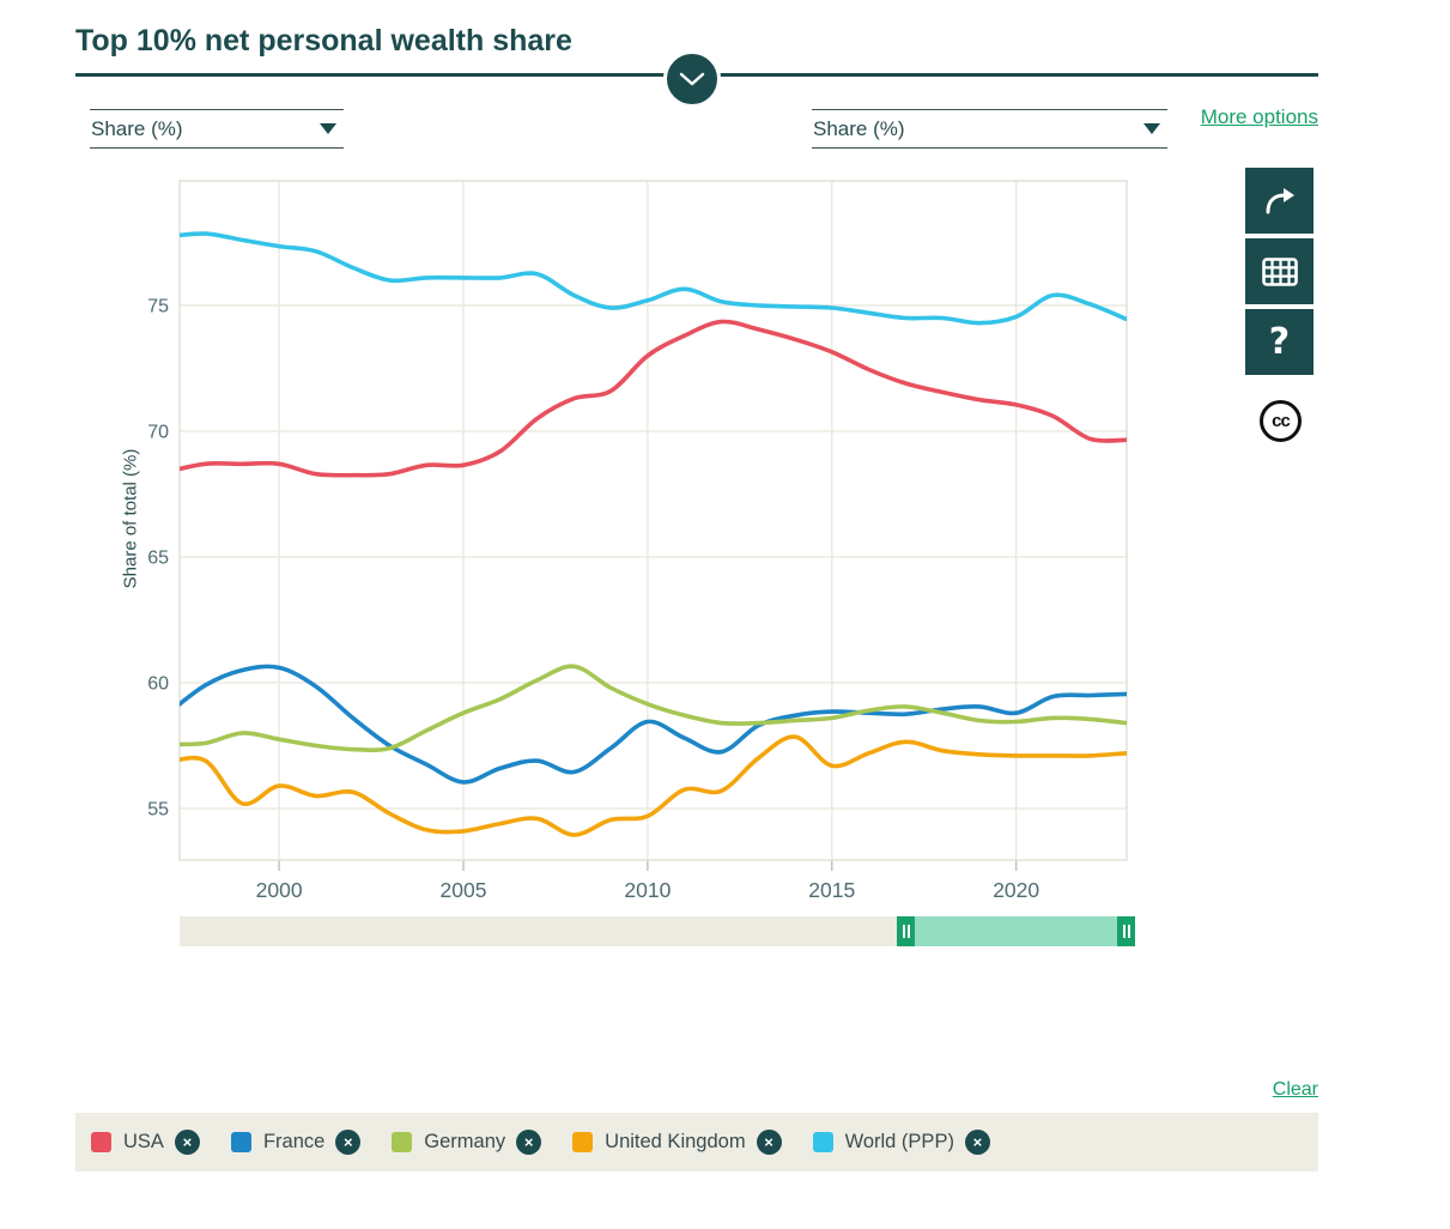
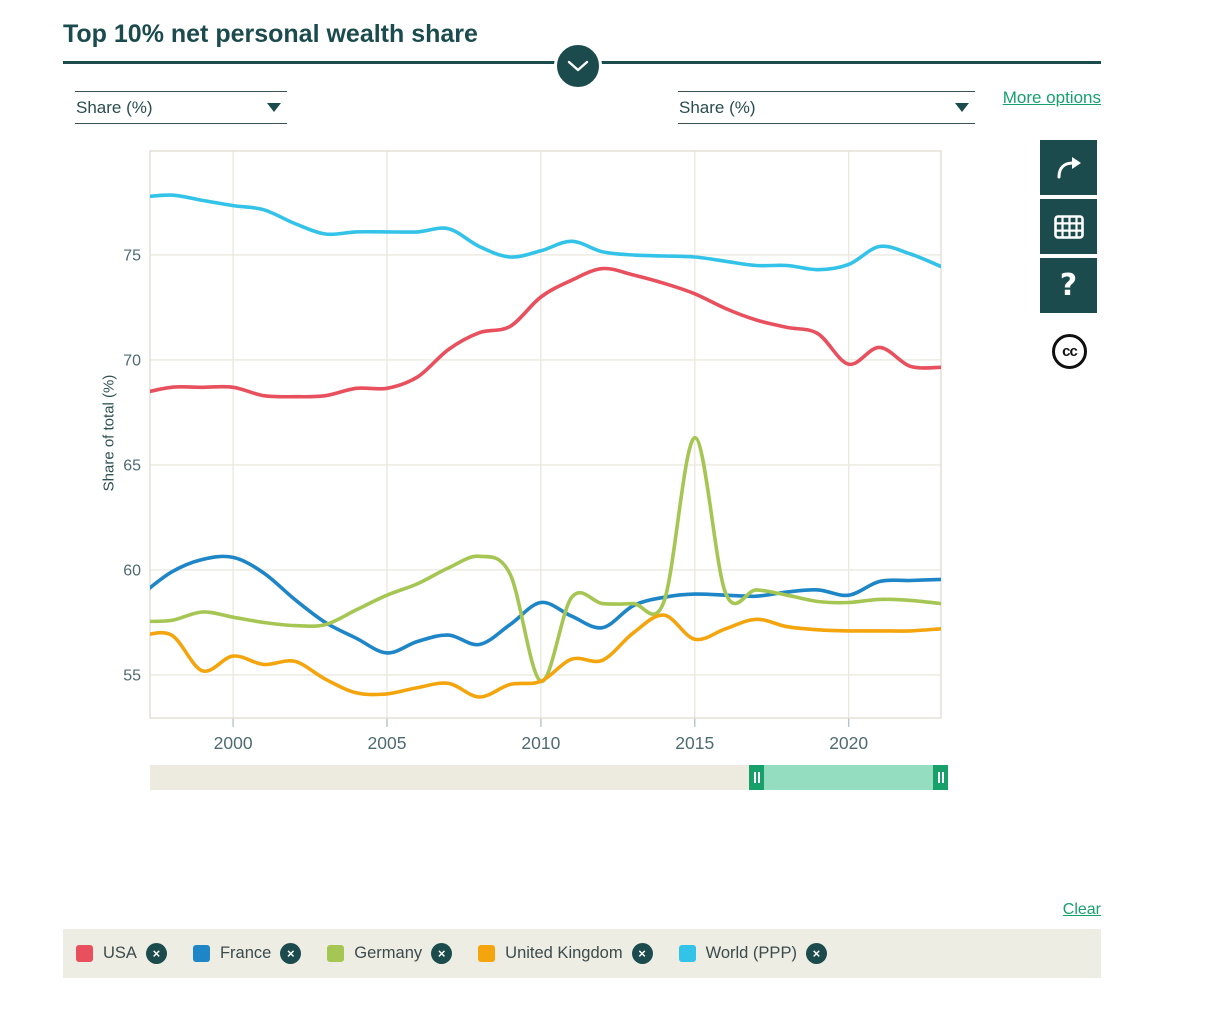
Germany/2010: 59.1 -> 54.7
Germany/2015: 58.6 -> 66.3
USA/2020: 71.0 -> 69.8
